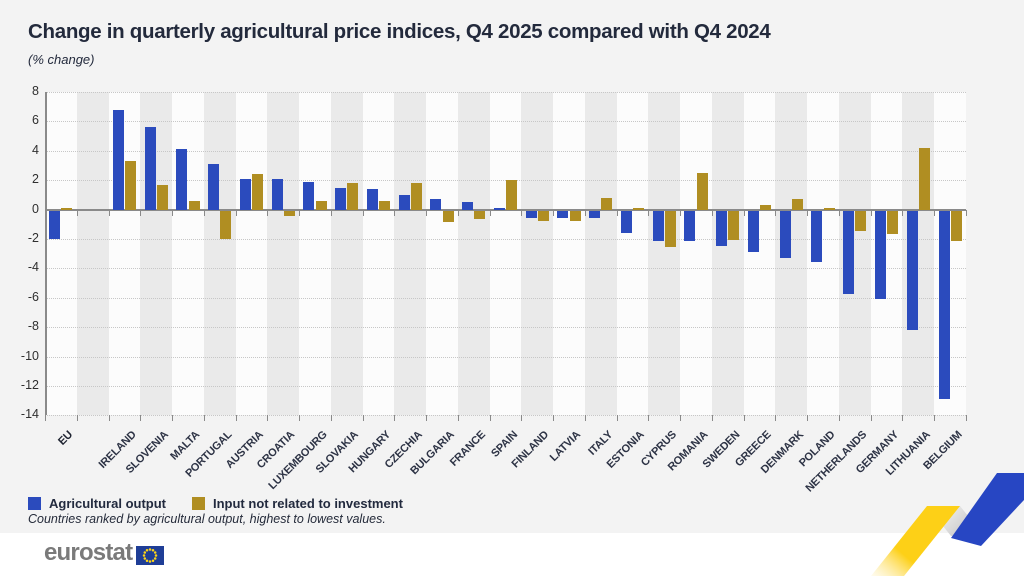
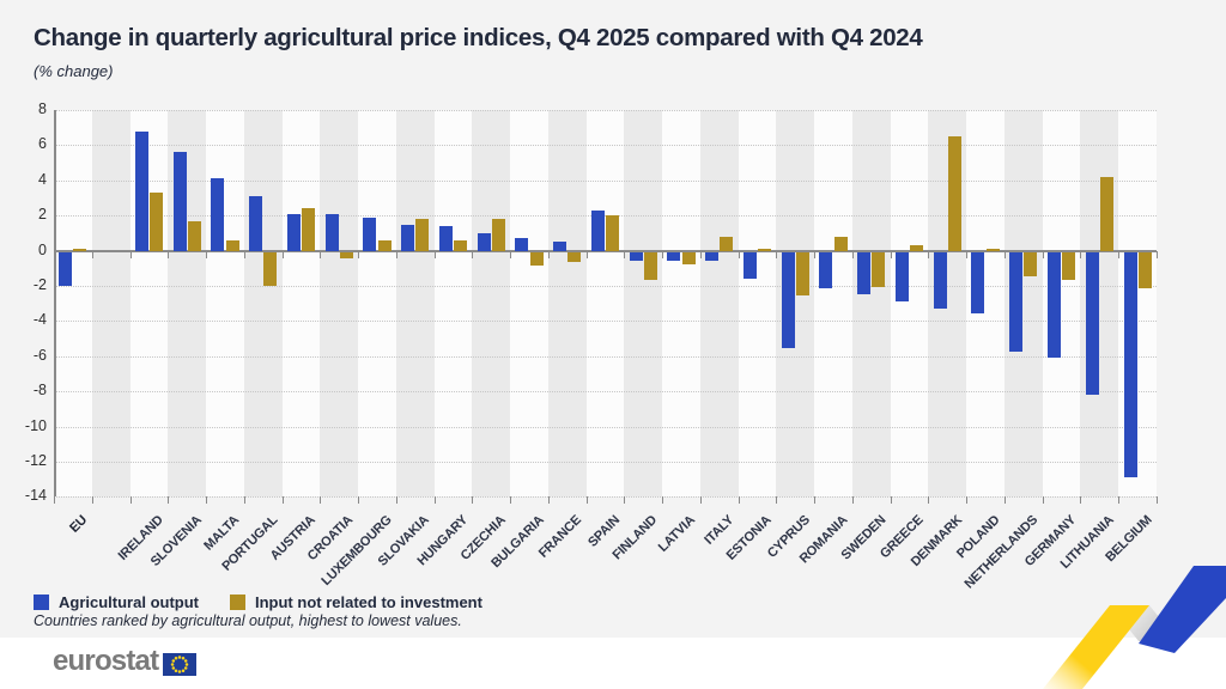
Agricultural output/SPAIN: 0.1 -> 2.3
Input not related to investment/FINLAND: -0.7 -> -1.6
Agricultural output/CYPRUS: -2.1 -> -5.5
Input not related to investment/ROMANIA: 2.5 -> 0.8
Input not related to investment/DENMARK: 0.7 -> 6.5
